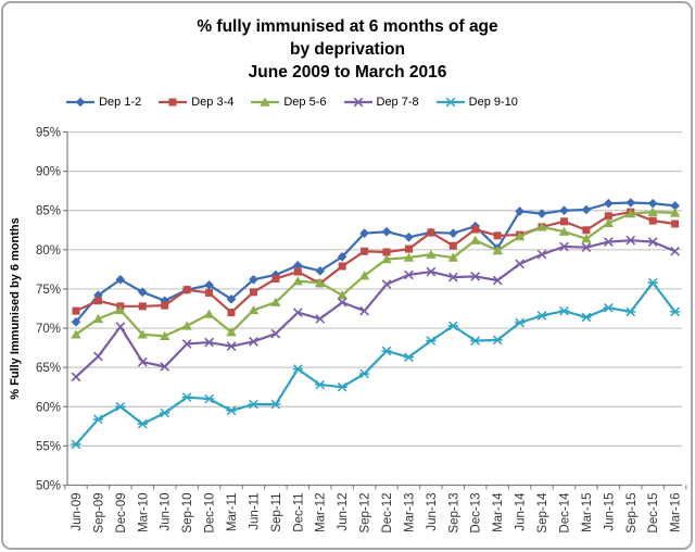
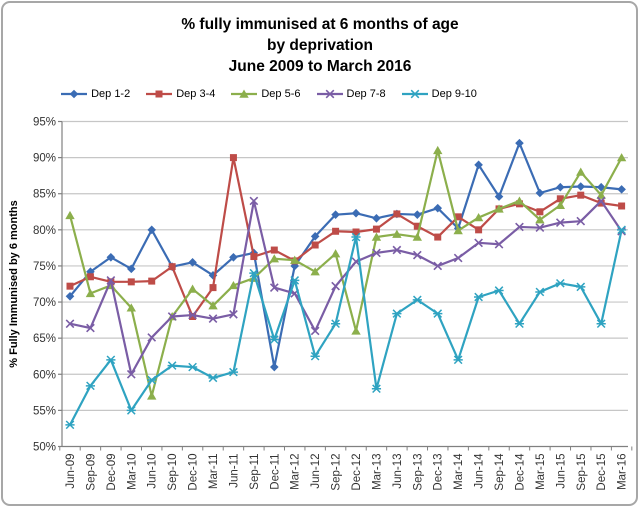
Dep 5-6/Jun-09: 69% -> 82%
Dep 7-8/Jun-09: 64% -> 67%
Dep 9-10/Jun-09: 55% -> 53%
Dep 7-8/Dec-09: 70% -> 73%
Dep 9-10/Dec-09: 60% -> 62%
Dep 7-8/Mar-10: 66% -> 60%
Dep 9-10/Mar-10: 58% -> 55%
Dep 1-2/Jun-10: 74% -> 80%
Dep 5-6/Jun-10: 69% -> 57%
Dep 5-6/Sep-10: 70% -> 68%
Dep 3-4/Dec-10: 74% -> 68%
Dep 3-4/Jun-11: 75% -> 90%
Dep 7-8/Sep-11: 69% -> 84%
Dep 9-10/Sep-11: 60% -> 74%
Dep 1-2/Dec-11: 78% -> 61%
Dep 1-2/Mar-12: 77% -> 75%
Dep 9-10/Mar-12: 63% -> 73%
Dep 7-8/Jun-12: 73% -> 66%
Dep 9-10/Sep-12: 64% -> 67%
Dep 5-6/Dec-12: 79% -> 66%
Dep 9-10/Dec-12: 67% -> 79%
Dep 9-10/Mar-13: 66% -> 58%
Dep 3-4/Dec-13: 83% -> 79%
Dep 5-6/Dec-13: 81% -> 91%
Dep 7-8/Dec-13: 77% -> 75%
Dep 9-10/Mar-14: 68% -> 62%
Dep 1-2/Jun-14: 85% -> 89%
Dep 3-4/Jun-14: 82% -> 80%
Dep 7-8/Sep-14: 79% -> 78%
Dep 1-2/Dec-14: 85% -> 92%
Dep 5-6/Dec-14: 82% -> 84%
Dep 9-10/Dec-14: 72% -> 67%
Dep 5-6/Sep-15: 85% -> 88%
Dep 7-8/Dec-15: 81% -> 84%
Dep 9-10/Dec-15: 76% -> 67%
Dep 5-6/Mar-16: 85% -> 90%
Dep 9-10/Mar-16: 72% -> 80%
